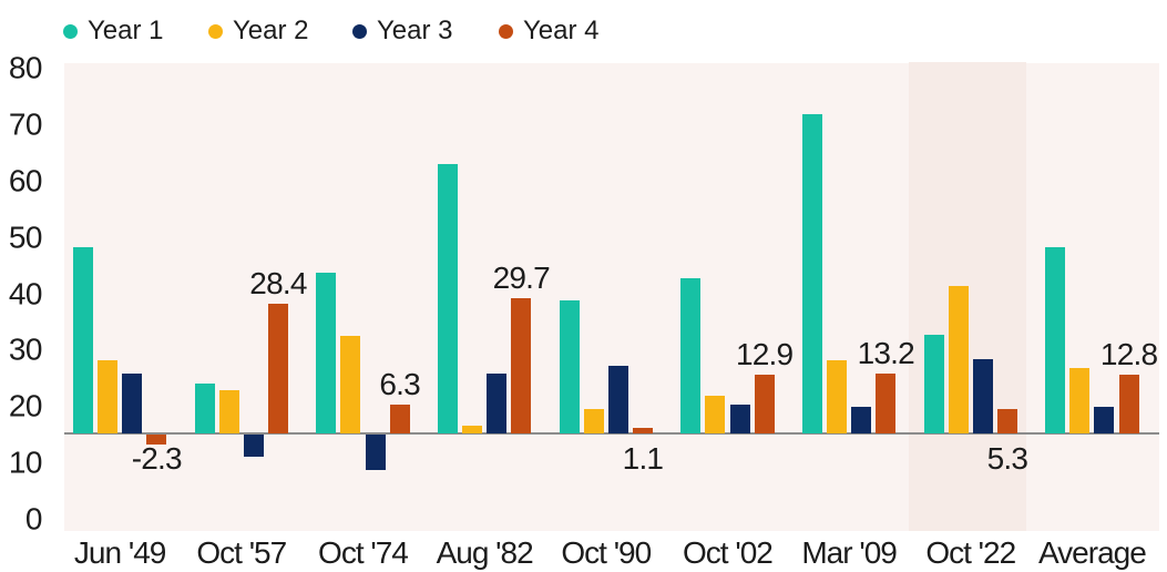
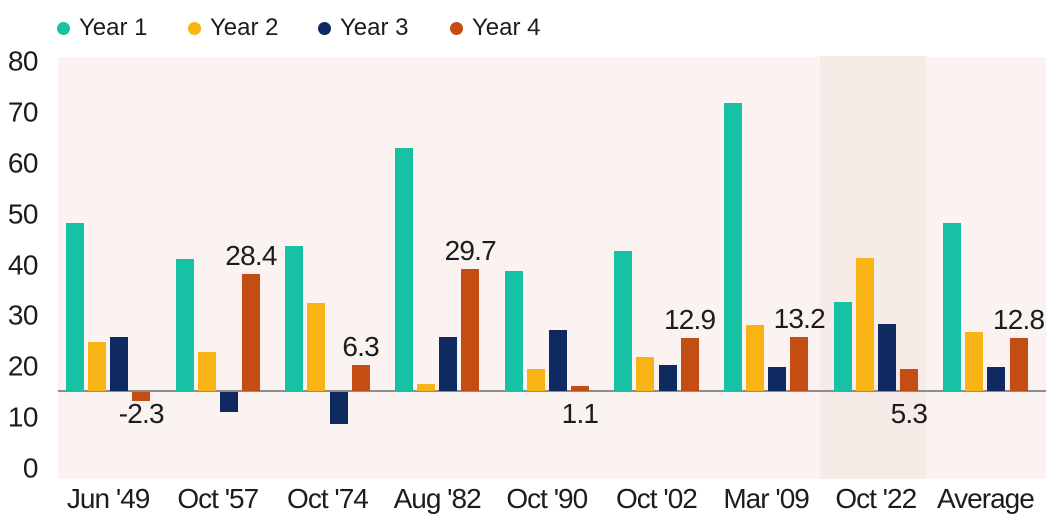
Year 2/Jun '49: 16 -> 12
Year 1/Oct '57: 11 -> 32
